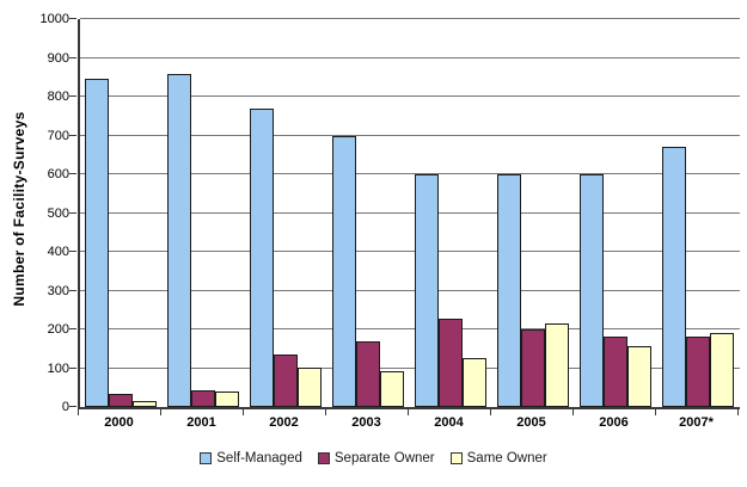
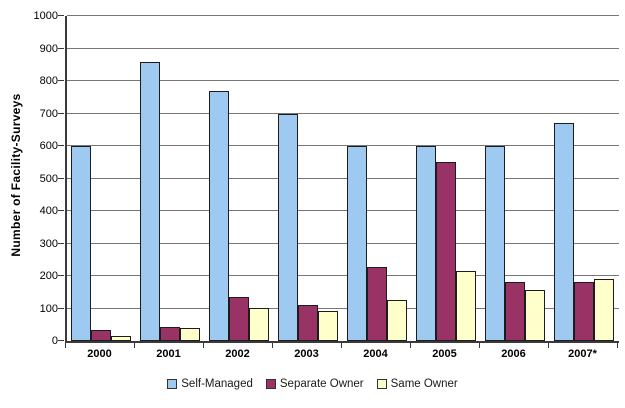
Self-Managed/2000: 840 -> 600
Separate Owner/2003: 170 -> 110
Separate Owner/2005: 200 -> 550
